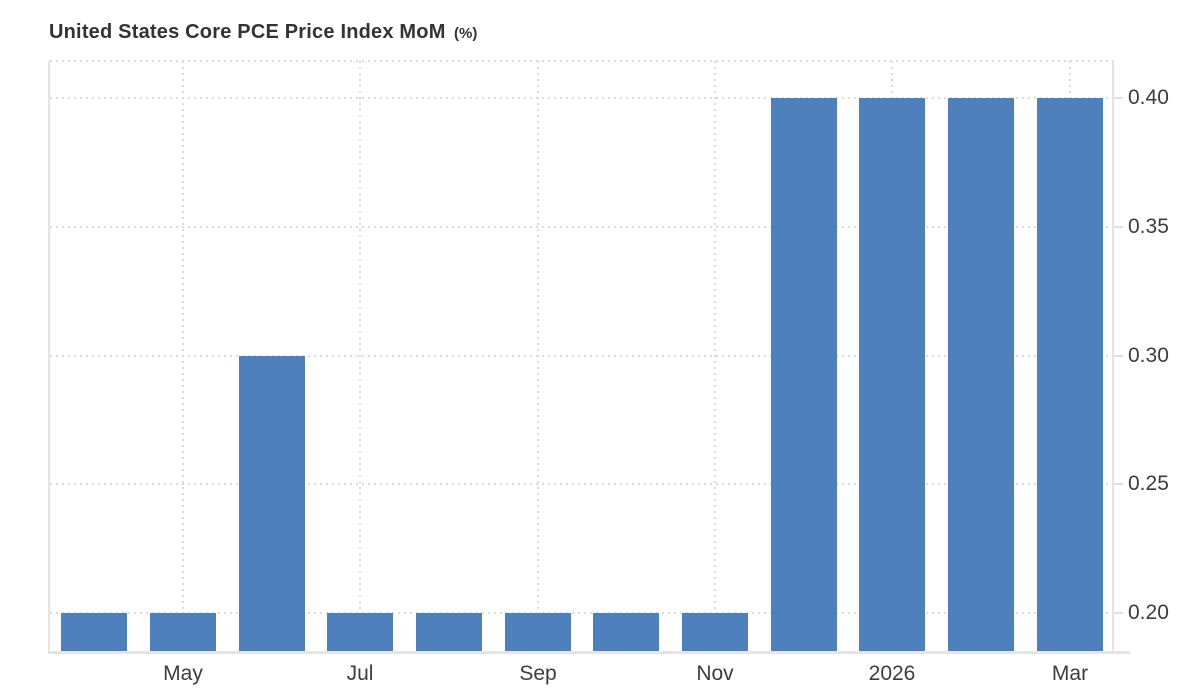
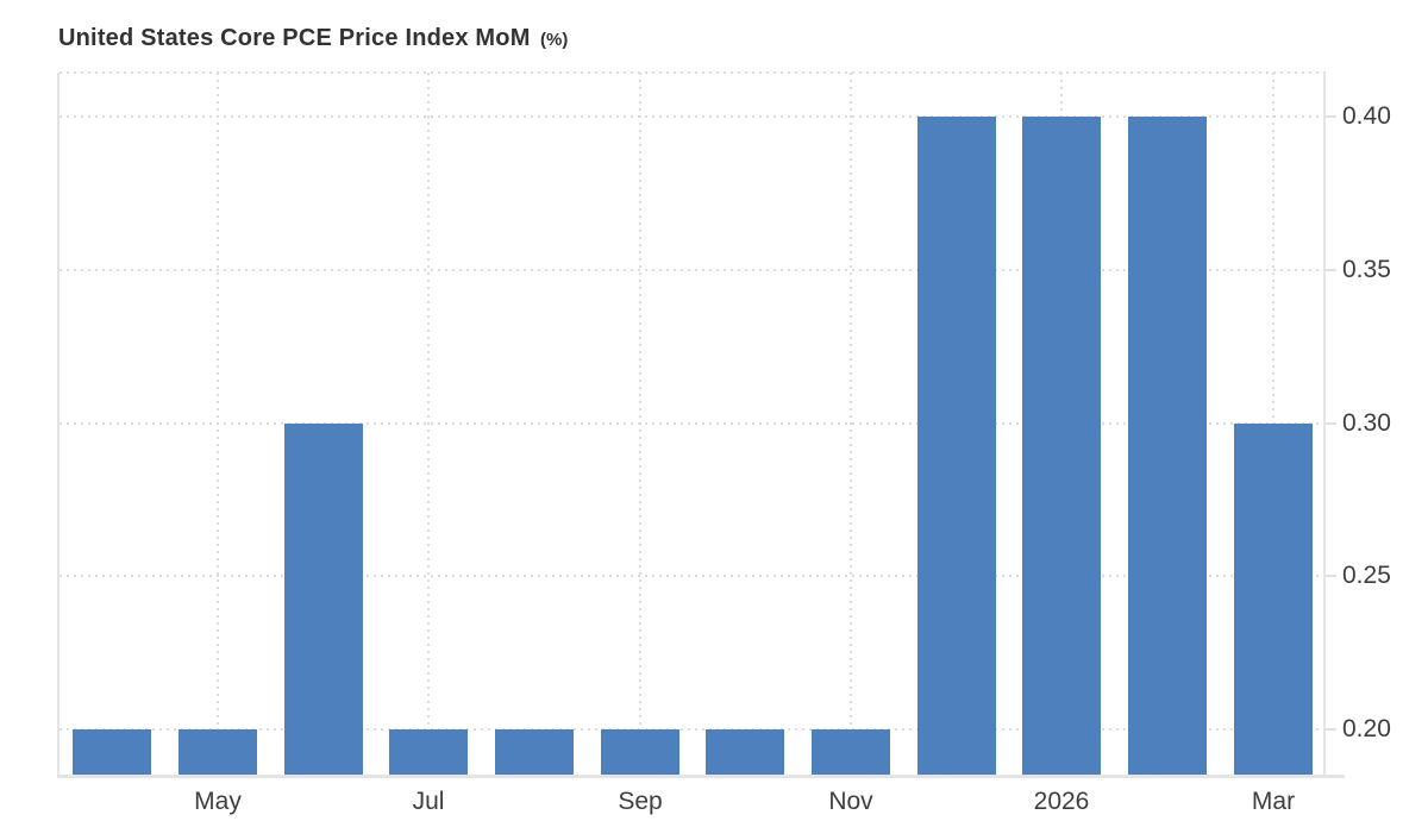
Mar: 0.4 -> 0.3
